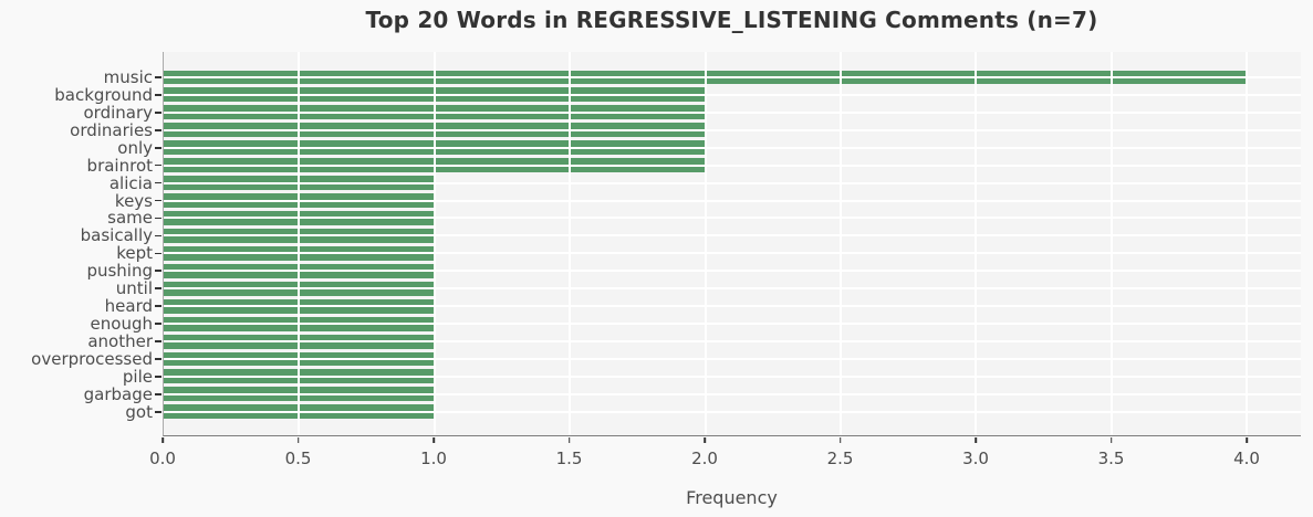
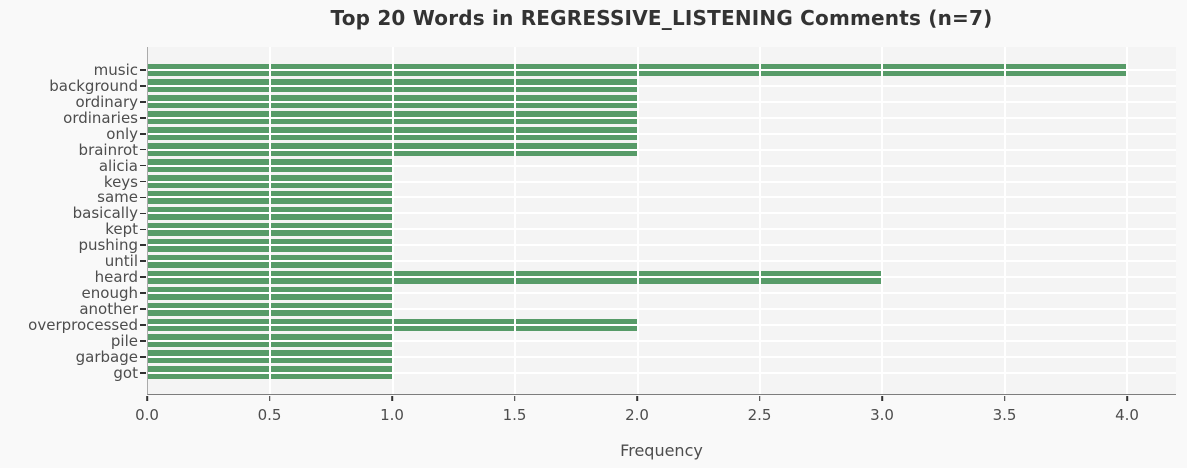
heard: 1 -> 3
overprocessed: 1 -> 2
